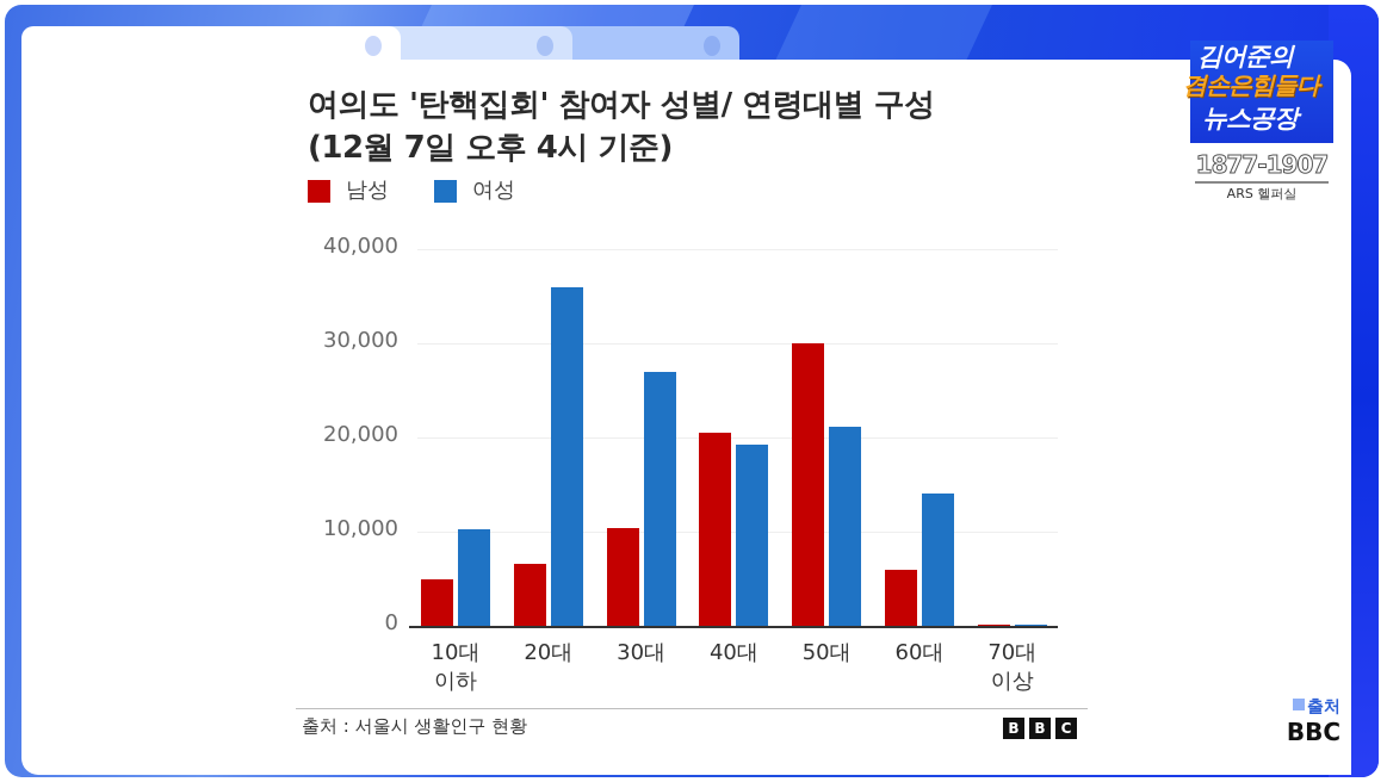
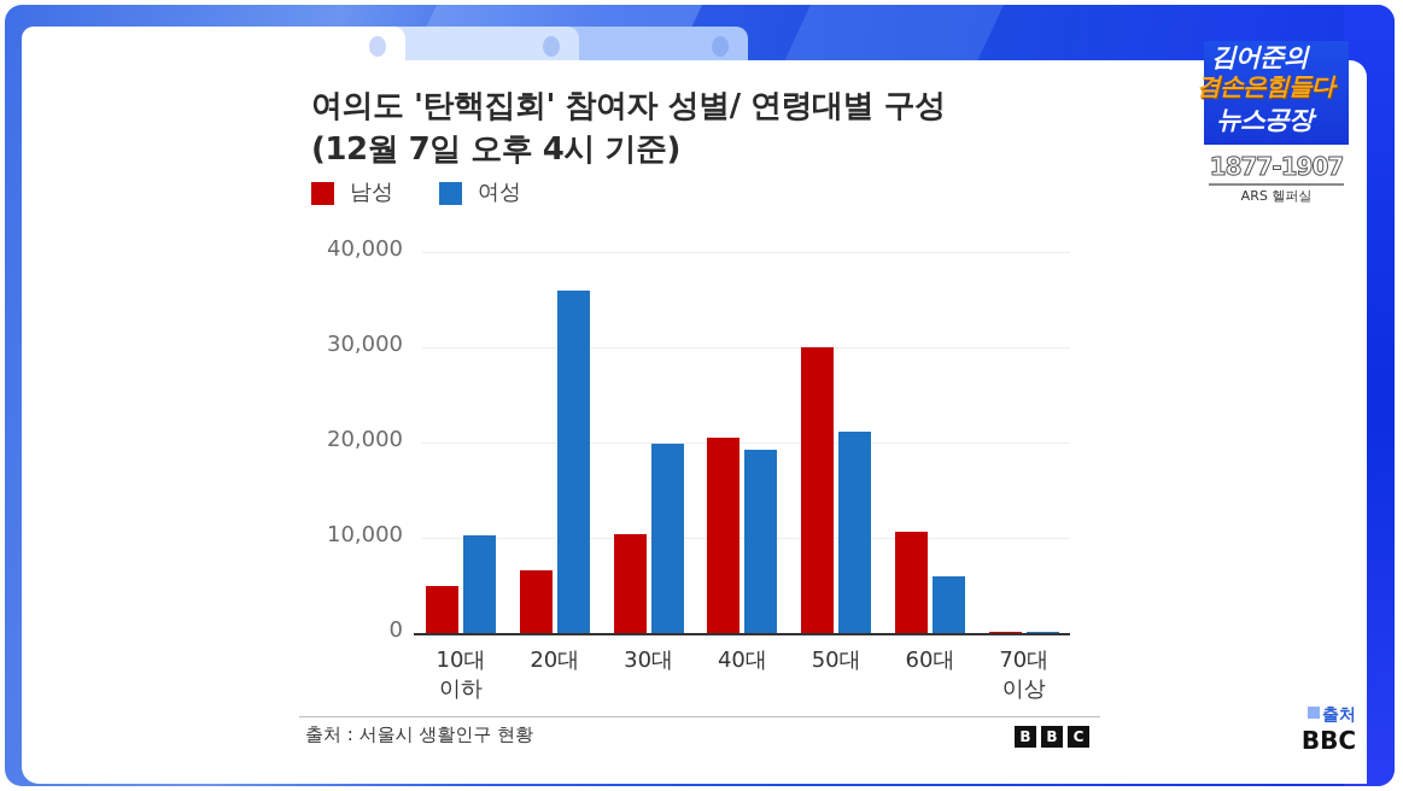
여성/30대: 27000 -> 20000
남성/60대: 6000 -> 11000
여성/60대: 14000 -> 6000
